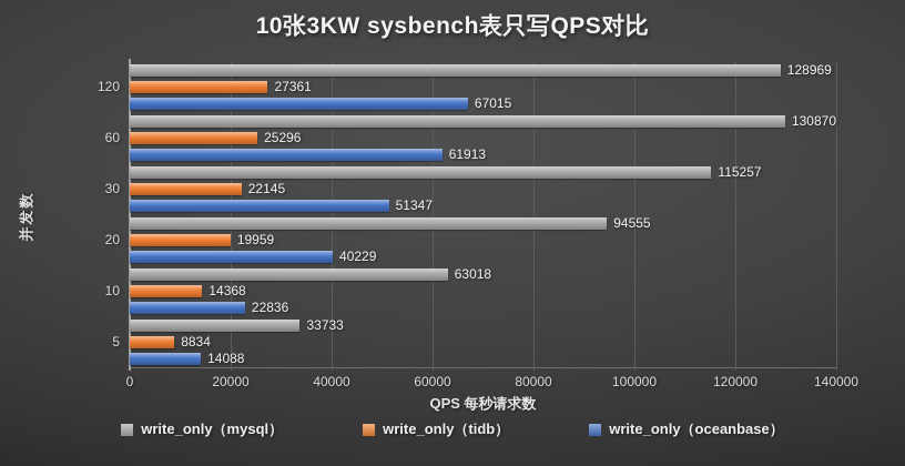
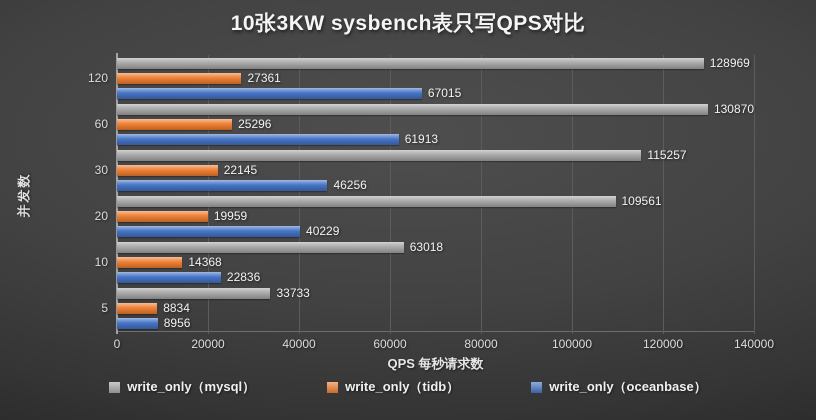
write_only（oceanbase）/30: 51347 -> 46256
write_only（mysql）/20: 94555 -> 109561
write_only（oceanbase）/5: 14088 -> 8956
